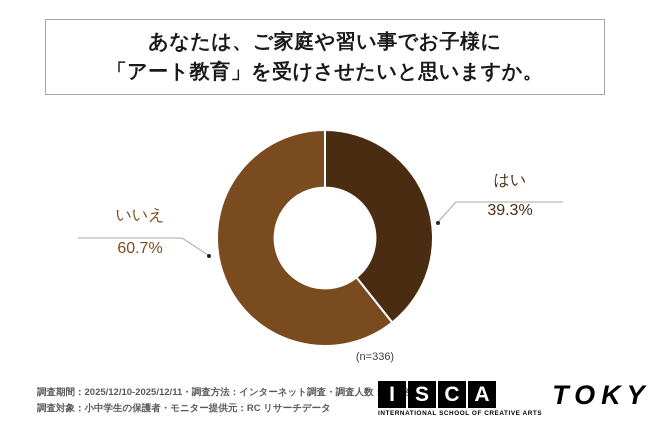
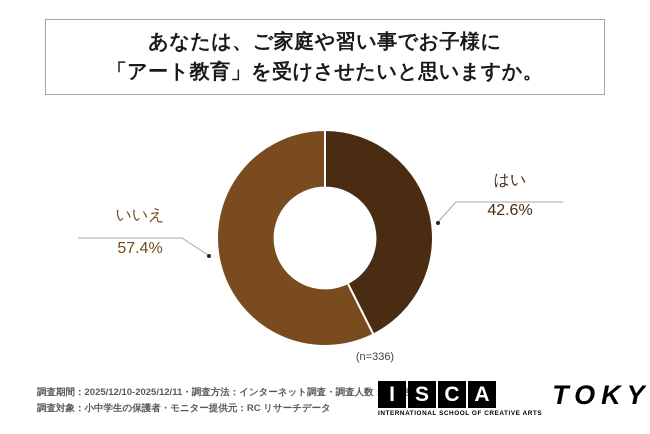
はい: 39.3% -> 42.6%
いいえ: 60.7% -> 57.4%
